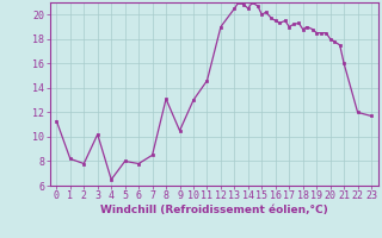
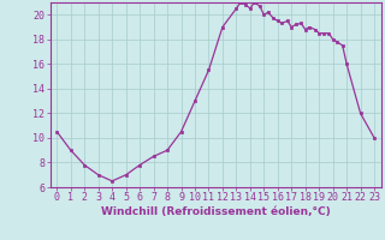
0: 11.3 -> 10.5
1: 8.2 -> 9.0
3: 10.2 -> 7.0
5: 8.0 -> 7.0
8: 13.1 -> 9.0
11: 14.6 -> 15.5
23: 11.7 -> 10.0
